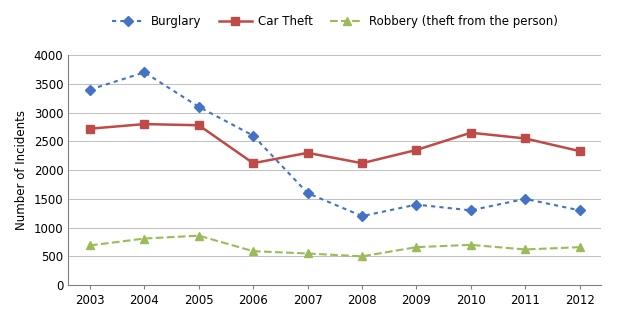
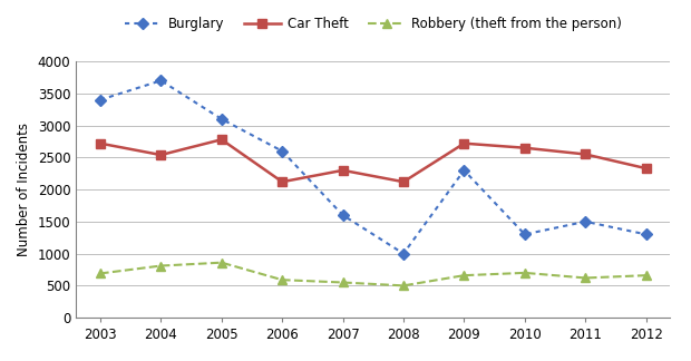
Car Theft/2004: 2800 -> 2540
Burglary/2008: 1200 -> 1000
Burglary/2009: 1400 -> 2300
Car Theft/2009: 2350 -> 2720
